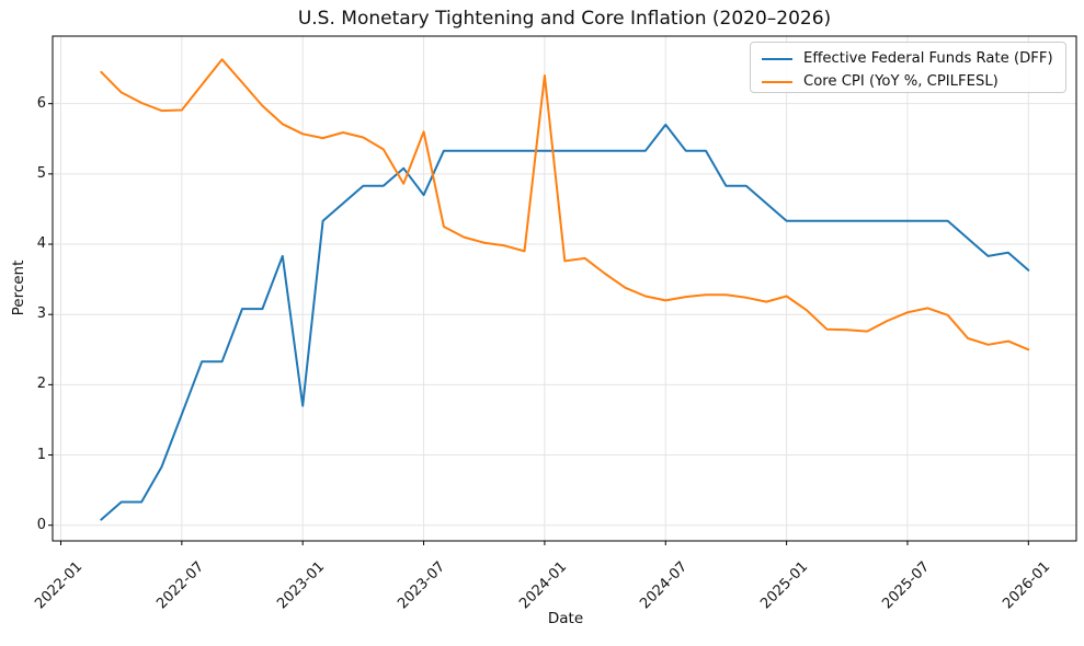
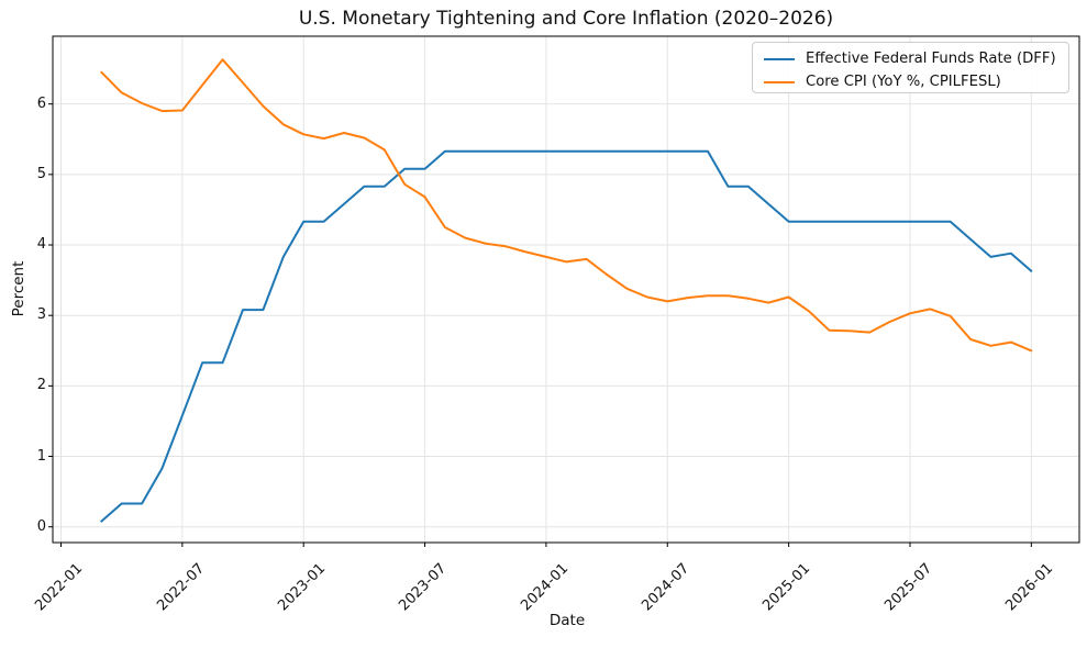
Effective Federal Funds Rate (DFF)/2023-01: 1.7 -> 4.3
Effective Federal Funds Rate (DFF)/2023-07: 4.7 -> 5.1
Core CPI (YoY %, CPILFESL)/2023-07: 5.6 -> 4.7
Core CPI (YoY %, CPILFESL)/2024-01: 6.4 -> 3.8
Effective Federal Funds Rate (DFF)/2024-07: 5.7 -> 5.3
